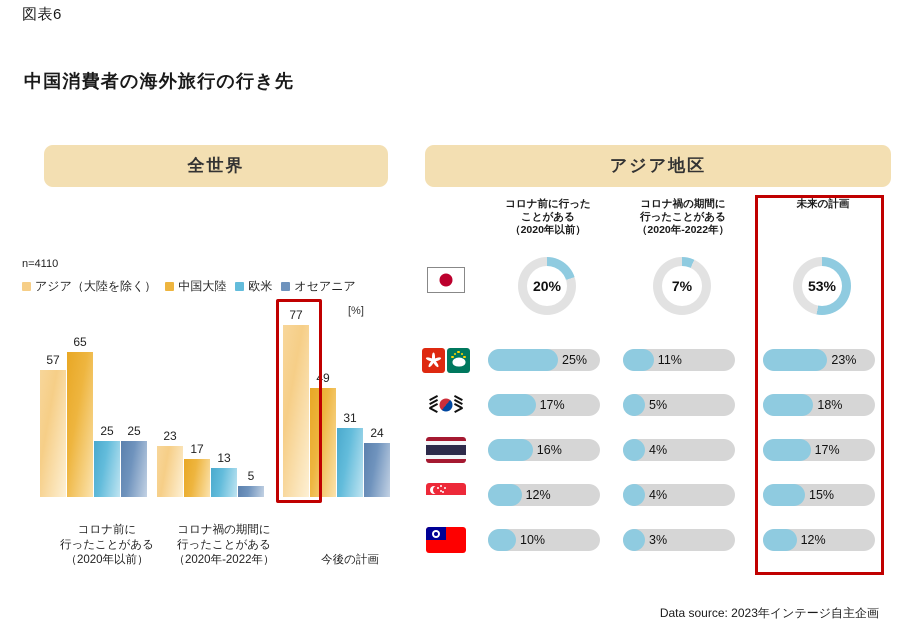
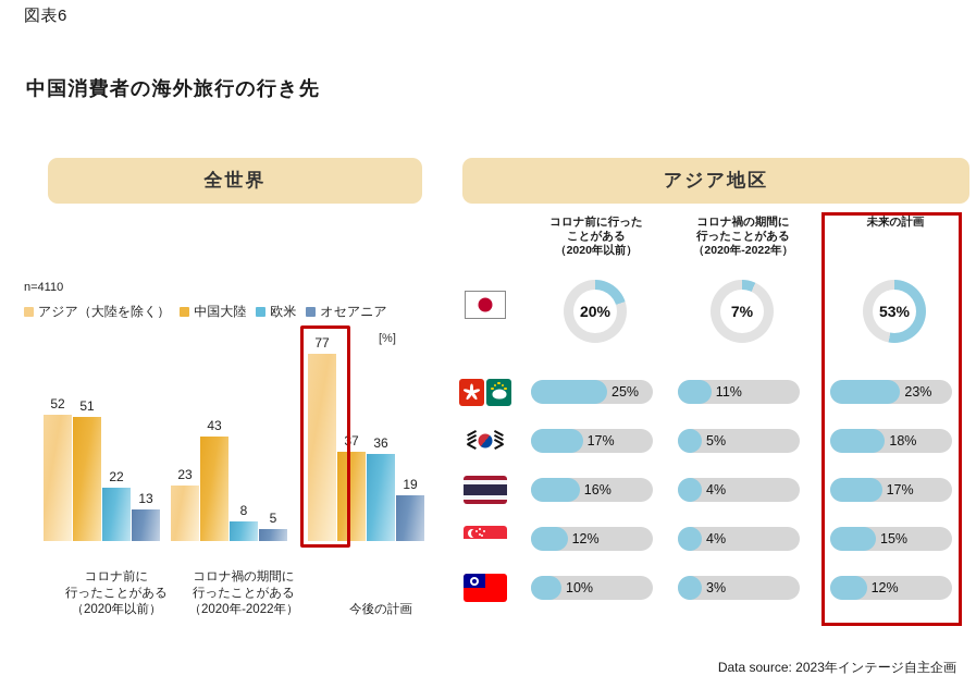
アジア（大陸を除く）/コロナ前に 行ったことがある （2020年以前）: 57 -> 52
中国大陸/コロナ前に 行ったことがある （2020年以前）: 65 -> 51
欧米/コロナ前に 行ったことがある （2020年以前）: 25 -> 22
オセアニア/コロナ前に 行ったことがある （2020年以前）: 25 -> 13
中国大陸/コロナ禍の期間に 行ったことがある （2020年-2022年）: 17 -> 43
欧米/コロナ禍の期間に 行ったことがある （2020年-2022年）: 13 -> 8
中国大陸/今後の計画: 49 -> 37
欧米/今後の計画: 31 -> 36
オセアニア/今後の計画: 24 -> 19
